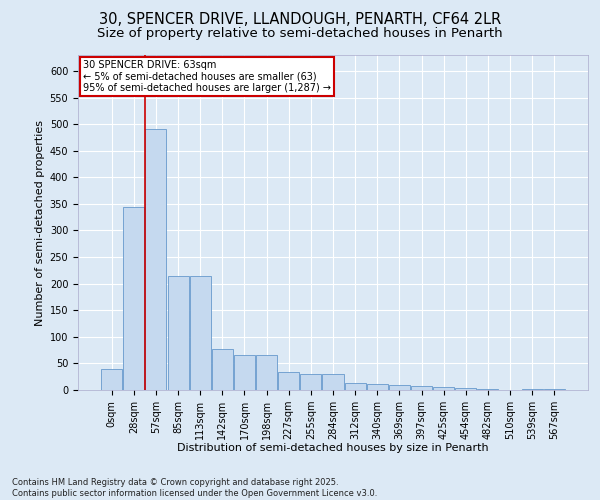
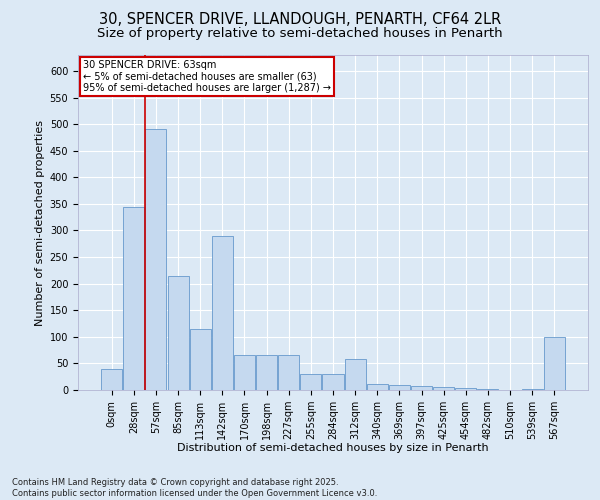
113sqm: 215 -> 114
142sqm: 77 -> 290
227sqm: 33 -> 66
312sqm: 14 -> 58
567sqm: 1 -> 100
